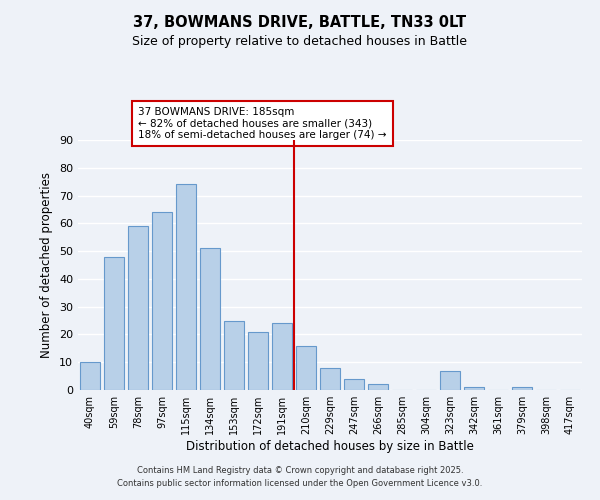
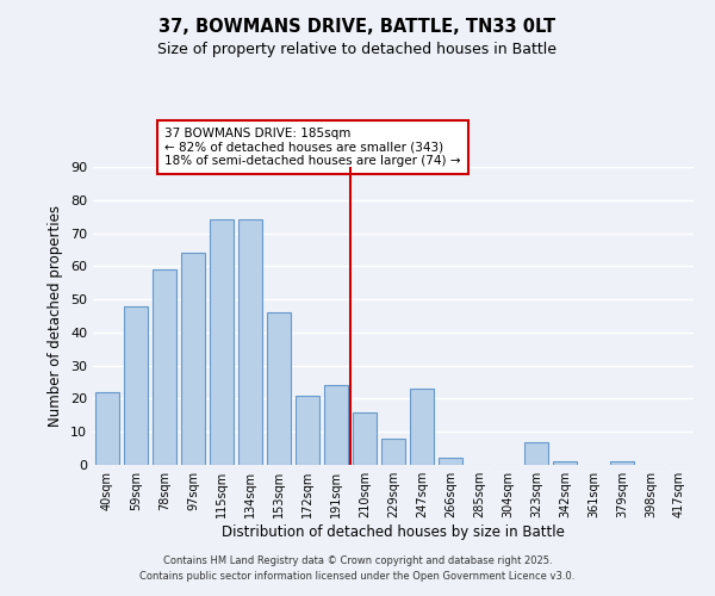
40sqm: 10 -> 22
134sqm: 51 -> 74
153sqm: 25 -> 46
247sqm: 4 -> 23
